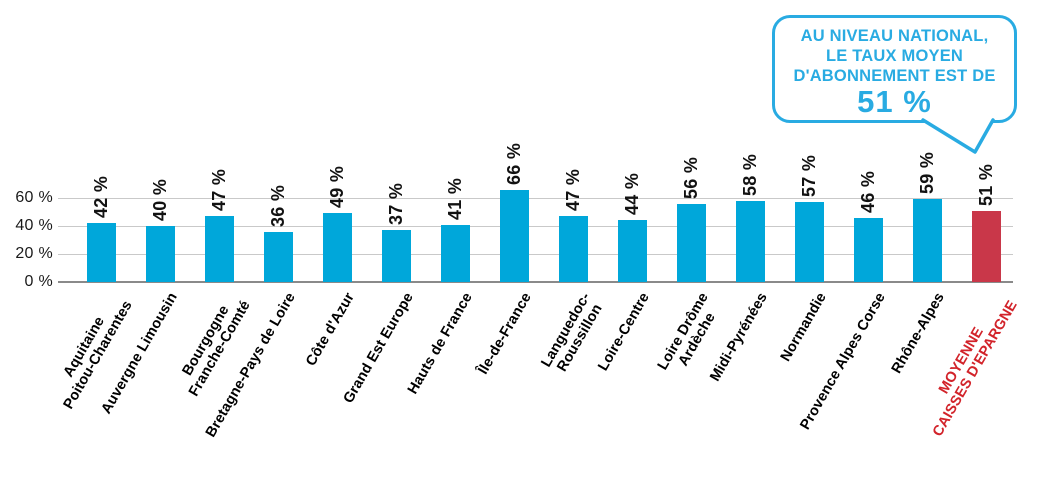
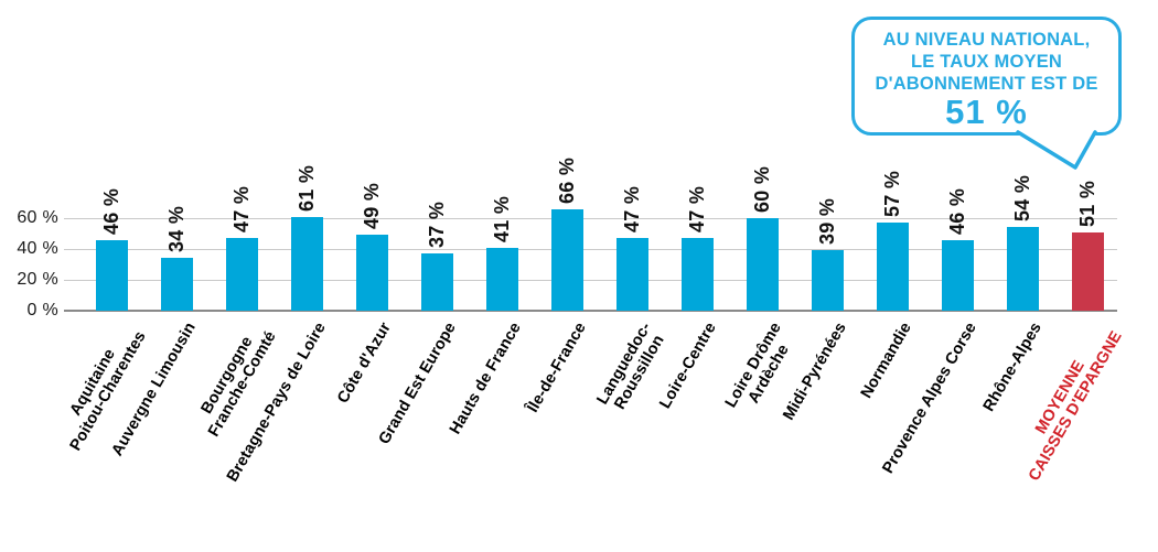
Aquitaine Poitou-Charentes: 42 -> 46
Auvergne Limousin: 40 -> 34
Bretagne-Pays de Loire: 36 -> 61
Loire-Centre: 44 -> 47
Loire Drôme Ardèche: 56 -> 60
Midi-Pyrénées: 58 -> 39
Rhône-Alpes: 59 -> 54
